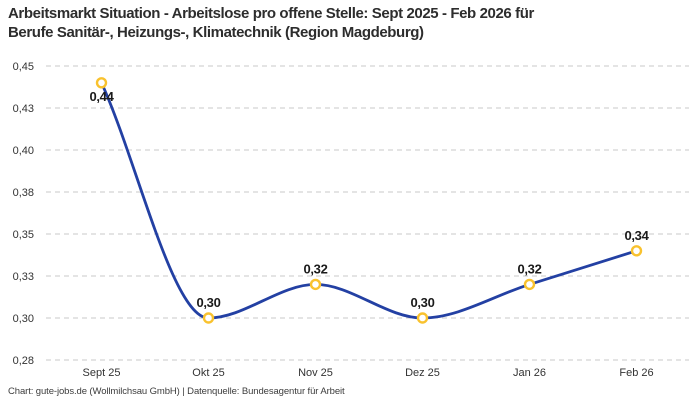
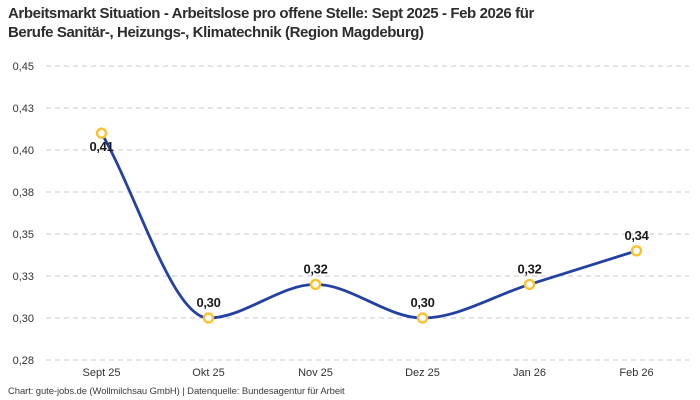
Sept 25: 0,44 -> 0,41
